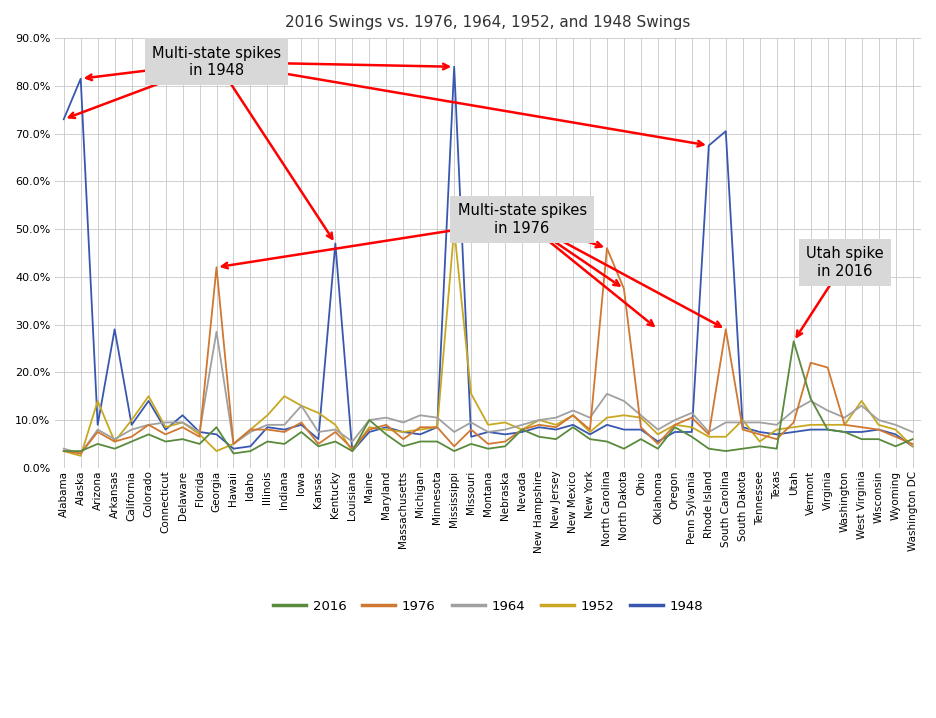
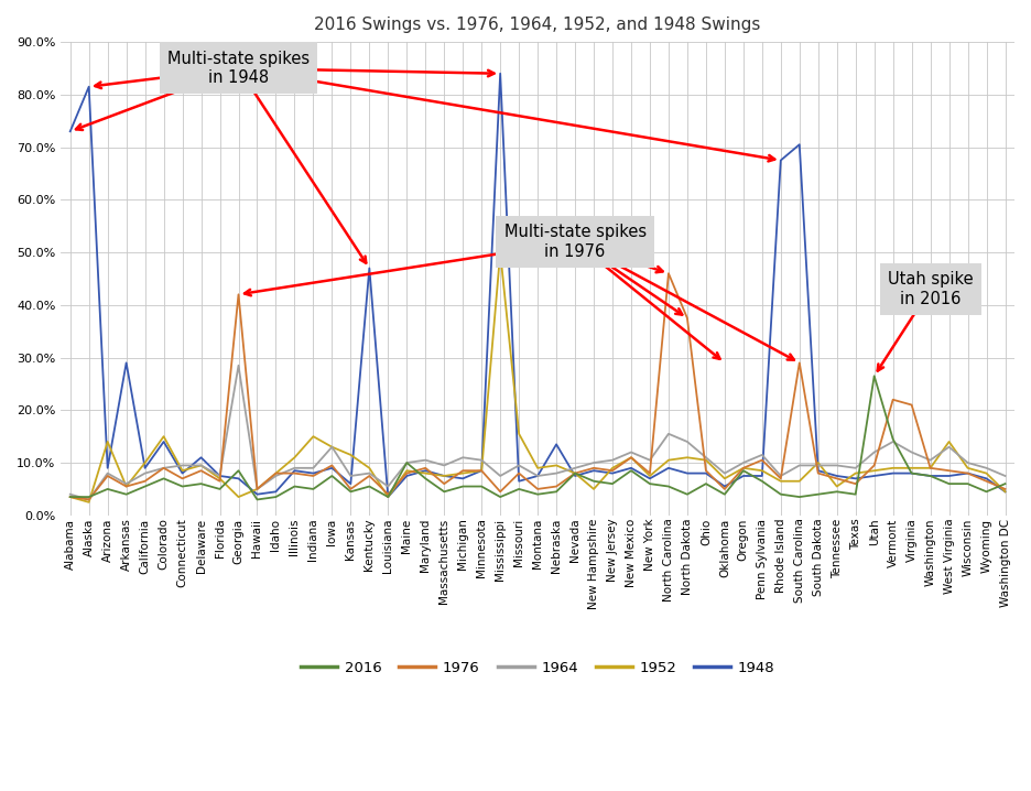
1948/Nebraska: 7.0% -> 13.5%
1952/New Hampshire: 10.0% -> 5.0%
